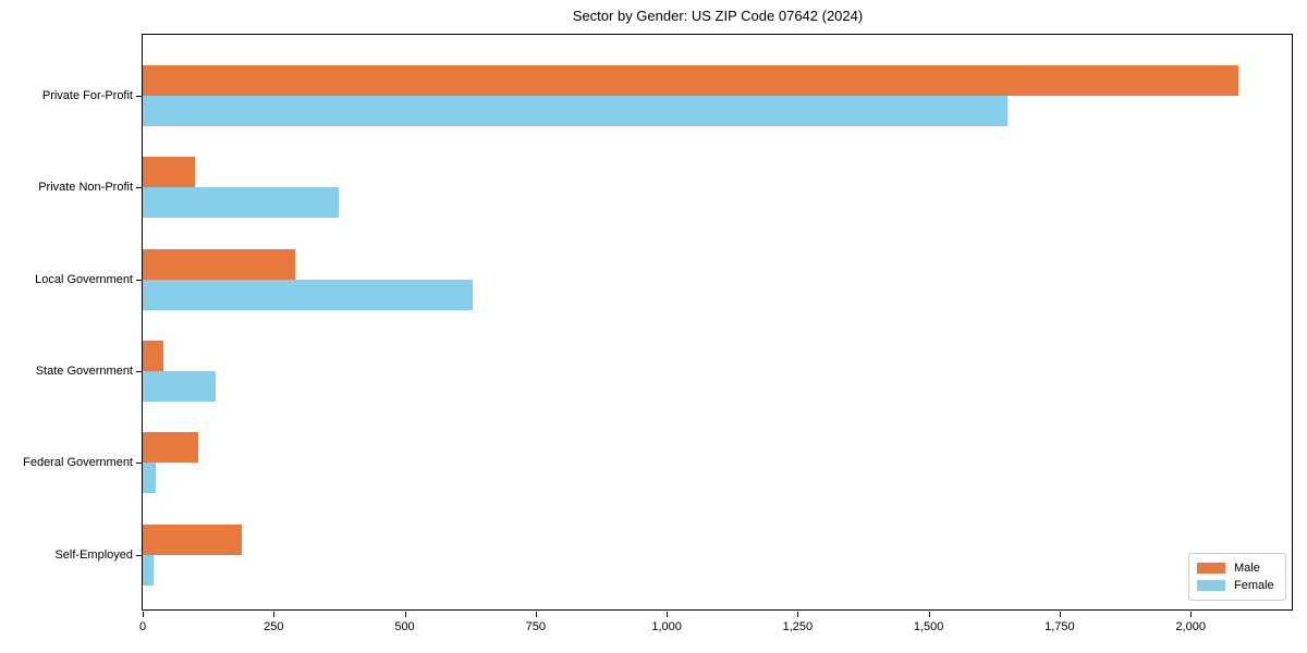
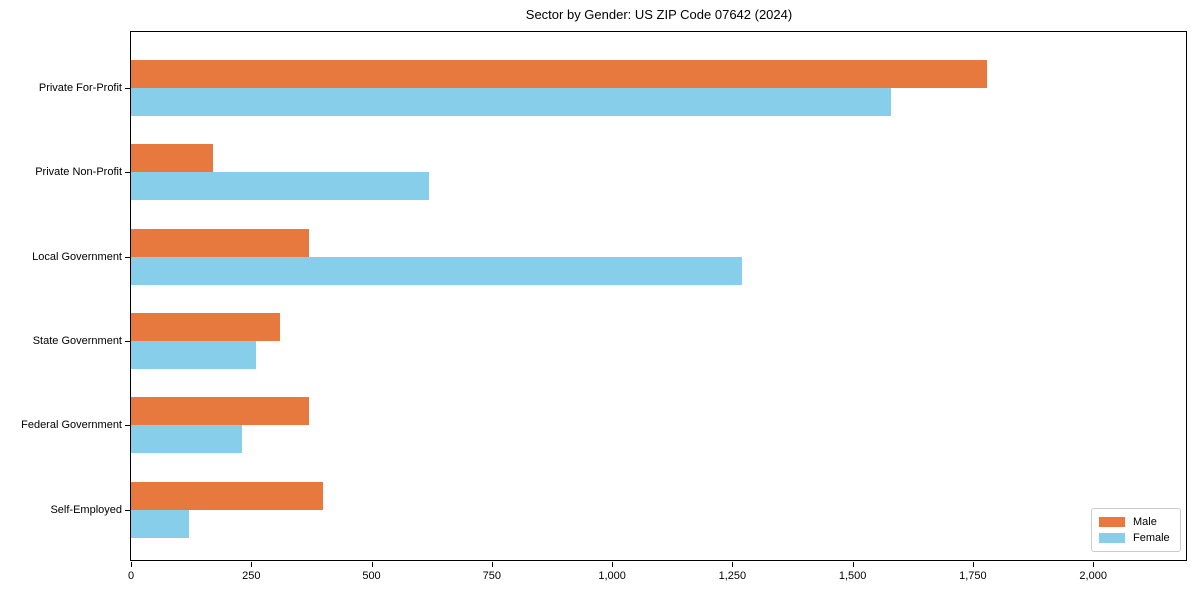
Male/Private For-Profit: 2090 -> 1780
Female/Private For-Profit: 1650 -> 1580
Male/Private Non-Profit: 100 -> 170
Female/Private Non-Profit: 380 -> 620
Male/Local Government: 290 -> 370
Female/Local Government: 630 -> 1270
Male/State Government: 40 -> 310
Female/State Government: 140 -> 260
Male/Federal Government: 100 -> 370
Female/Federal Government: 20 -> 230
Male/Self-Employed: 190 -> 400
Female/Self-Employed: 20 -> 120
